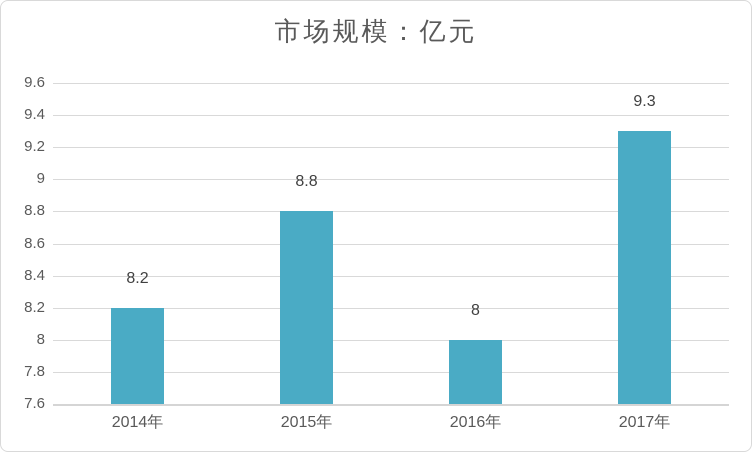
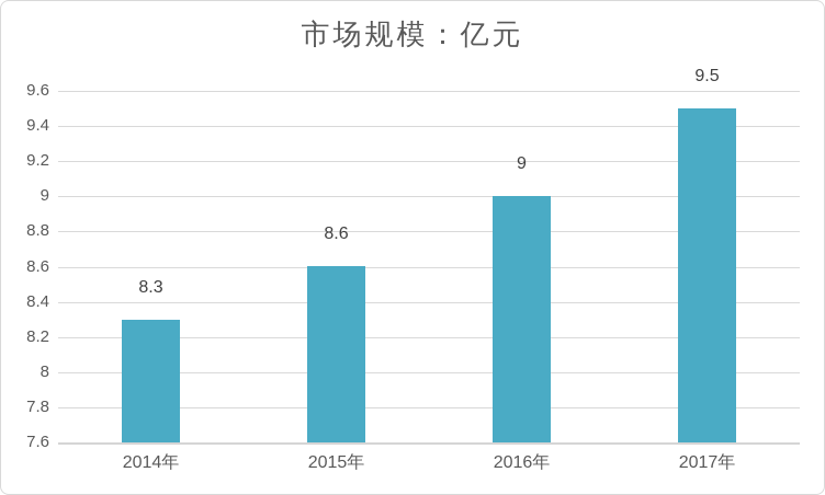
2014年: 8.2 -> 8.3
2015年: 8.8 -> 8.6
2016年: 8 -> 9
2017年: 9.3 -> 9.5
